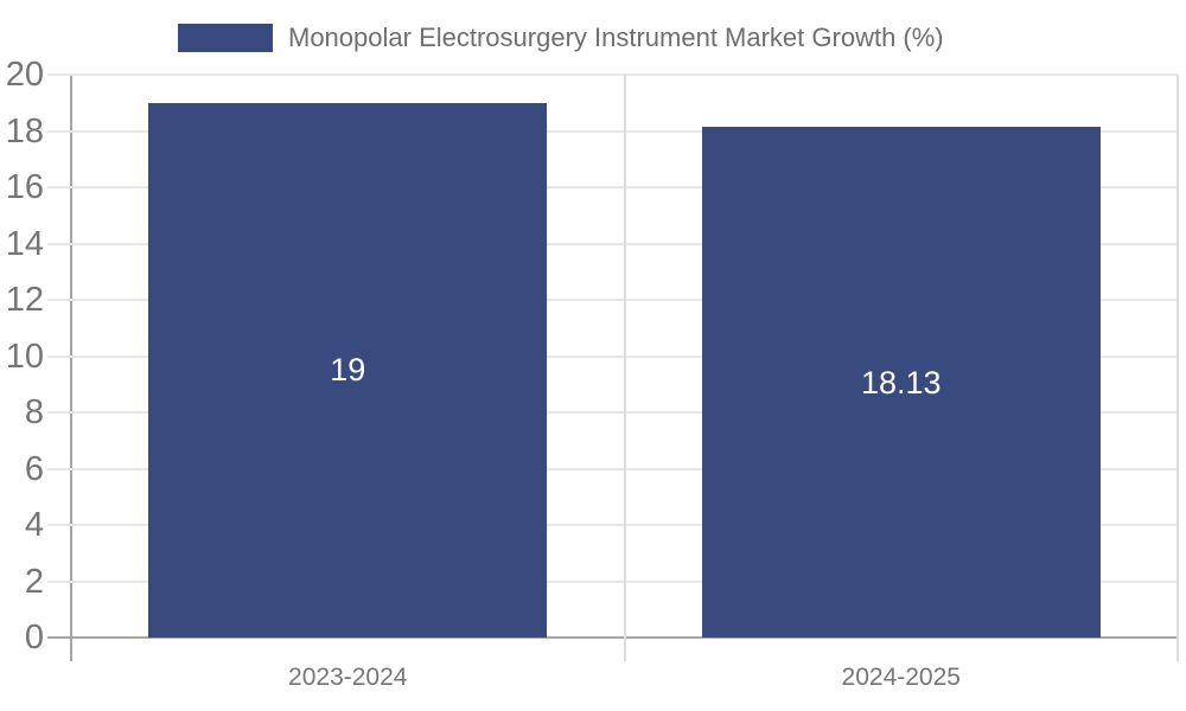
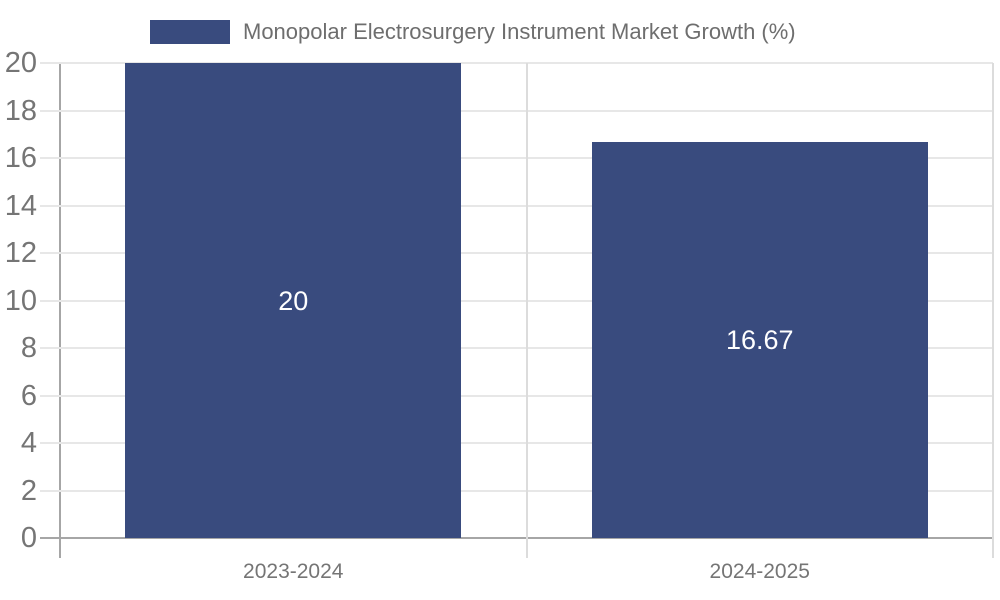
2023-2024: 19 -> 20
2024-2025: 18.13 -> 16.67
